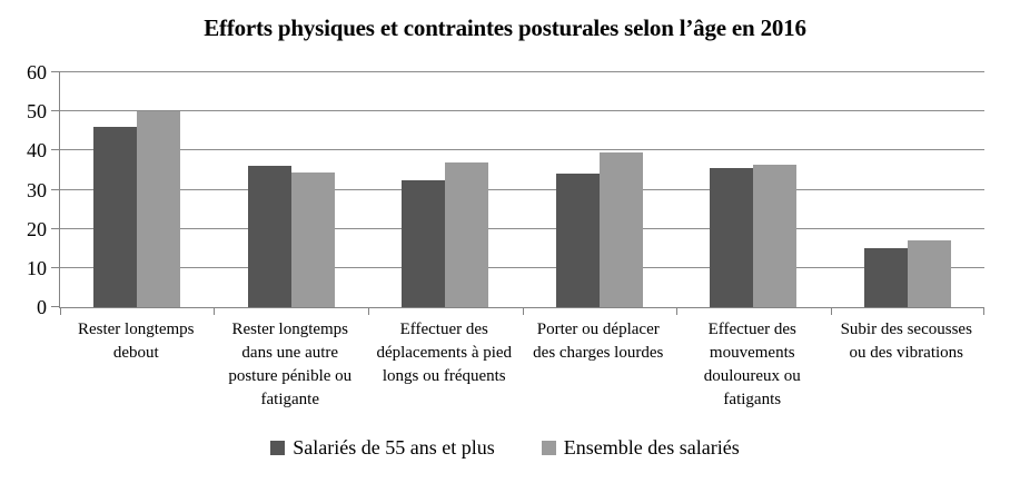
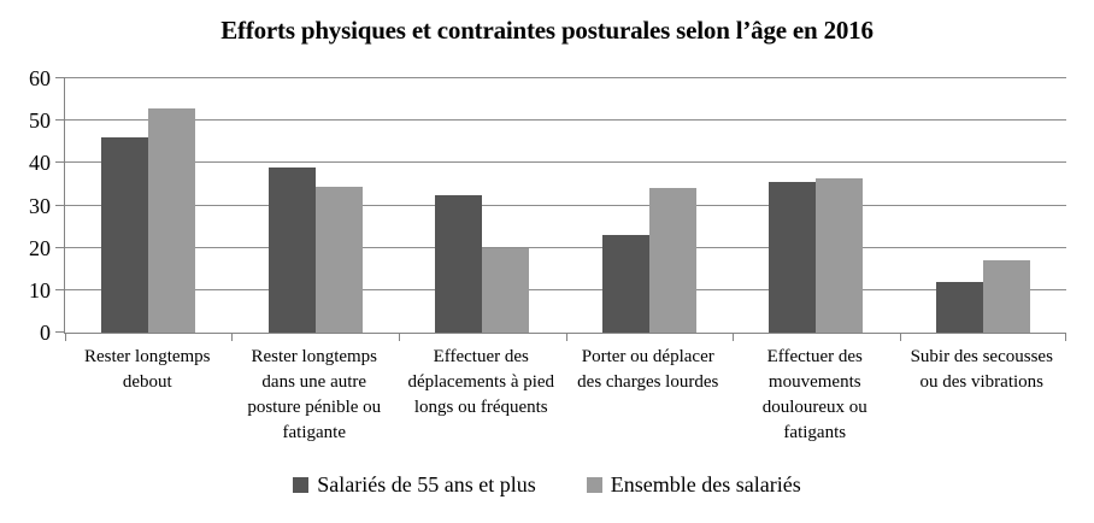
Ensemble des salariés/Rester longtemps debout: 50 -> 53
Salariés de 55 ans et plus/Rester longtemps dans une autre posture pénible ou fatigante: 36 -> 39
Ensemble des salariés/Effectuer des déplacements à pied longs ou fréquents: 37 -> 20
Salariés de 55 ans et plus/Porter ou déplacer des charges lourdes: 34 -> 23
Ensemble des salariés/Porter ou déplacer des charges lourdes: 40 -> 34
Salariés de 55 ans et plus/Subir des secousses ou des vibrations: 15 -> 12
